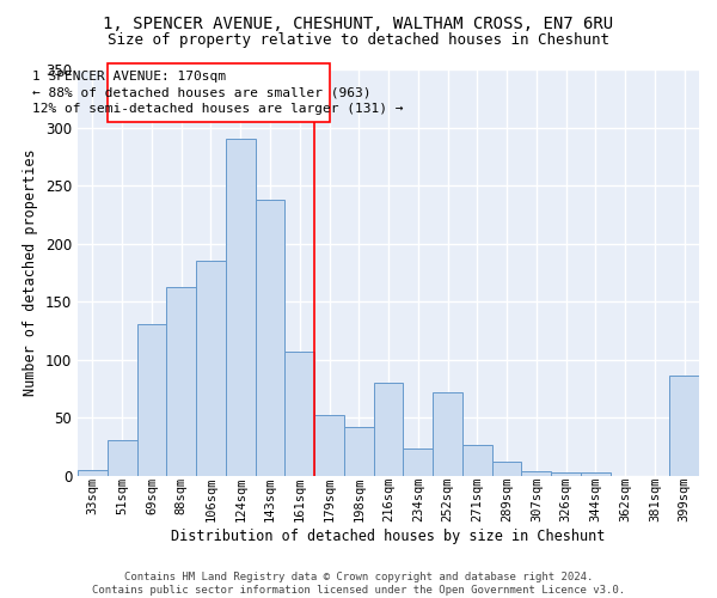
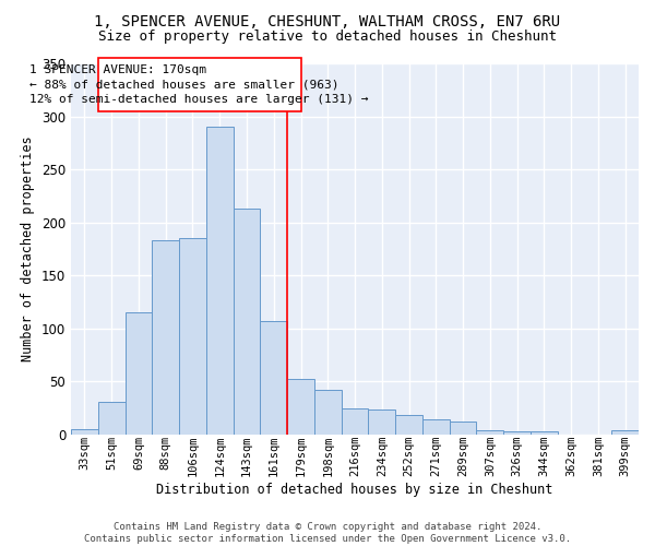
69sqm: 130 -> 115
88sqm: 162 -> 183
143sqm: 238 -> 213
216sqm: 80 -> 24
252sqm: 72 -> 18
271sqm: 26 -> 14
399sqm: 86 -> 4
